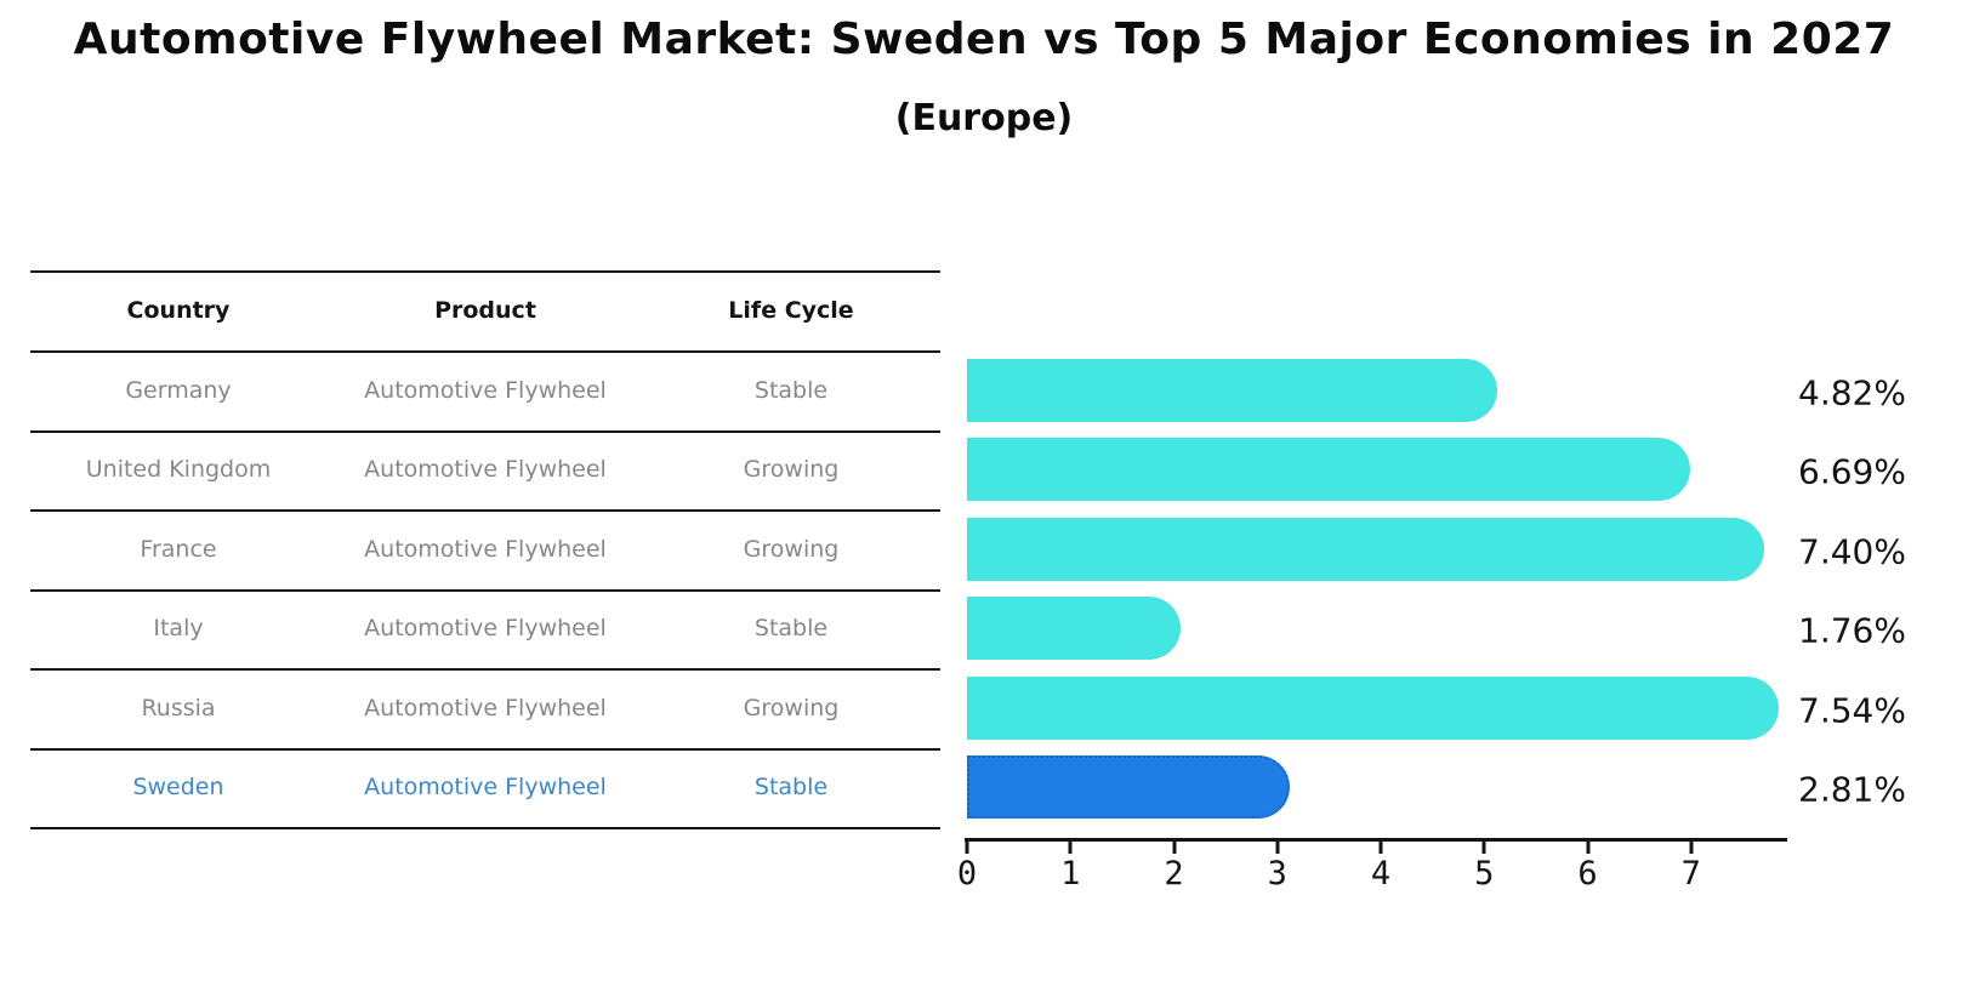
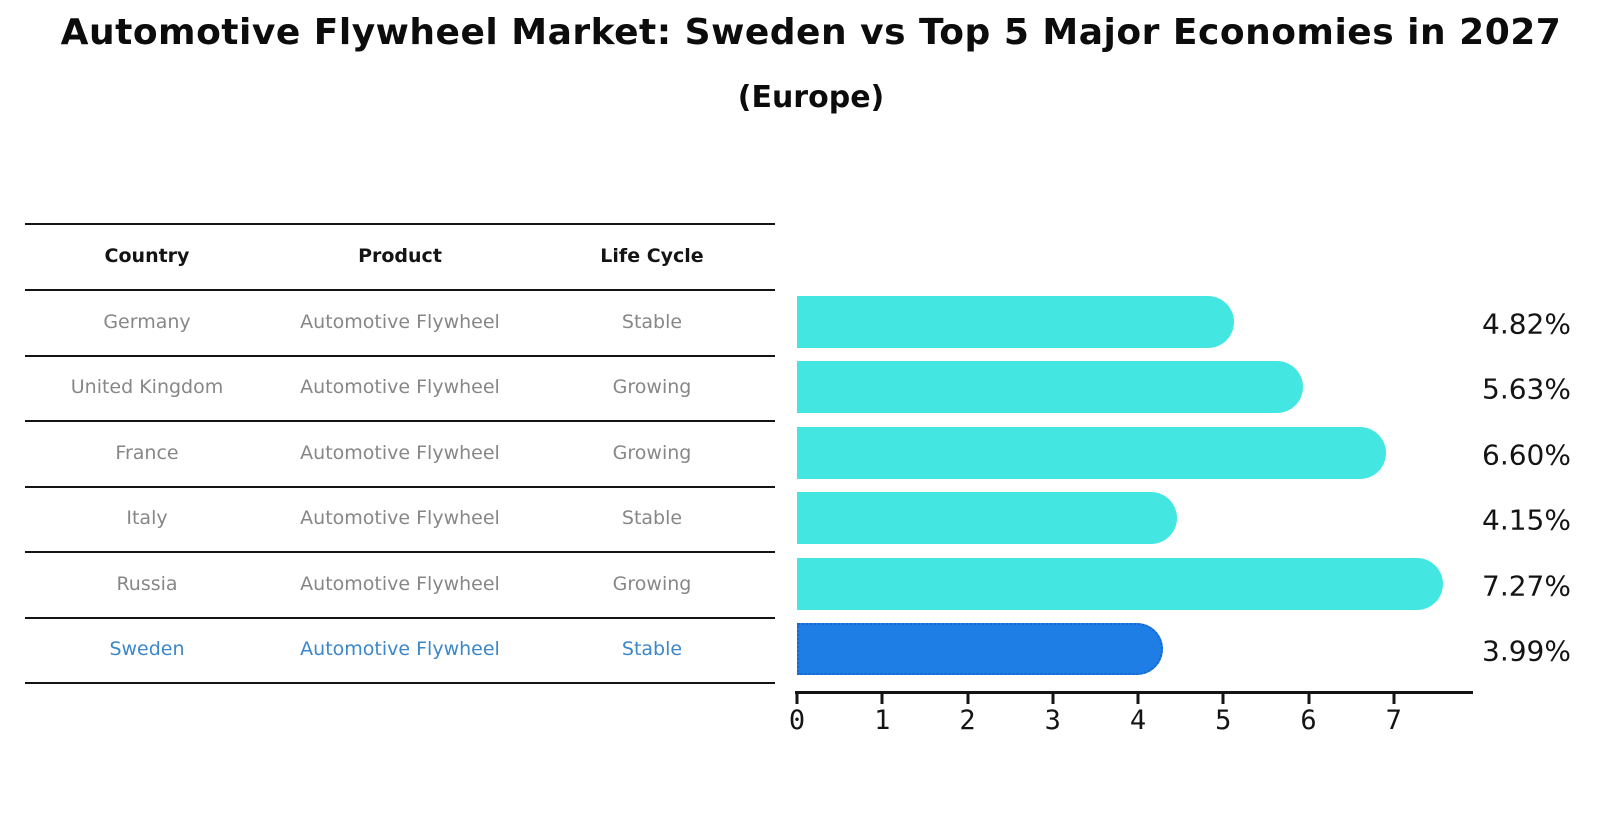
United Kingdom: 6.69% -> 5.63%
France: 7.40% -> 6.60%
Italy: 1.76% -> 4.15%
Russia: 7.54% -> 7.27%
Sweden: 2.81% -> 3.99%
